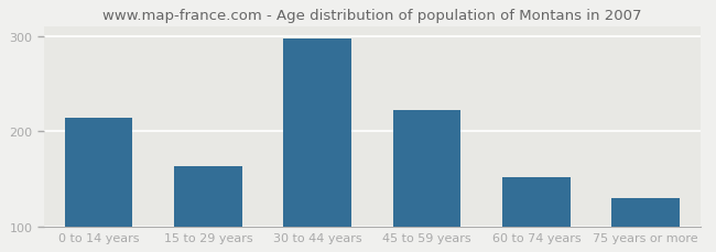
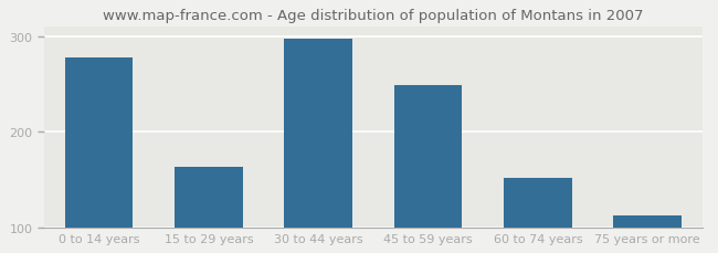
0 to 14 years: 214 -> 278
45 to 59 years: 222 -> 249
75 years or more: 130 -> 112
